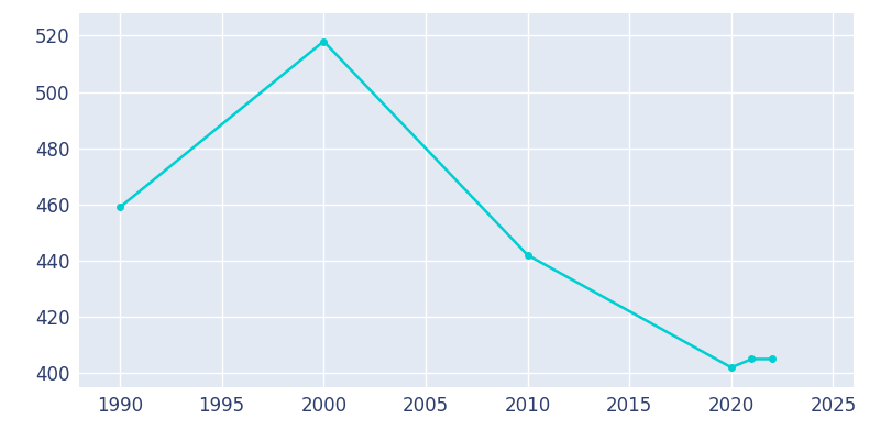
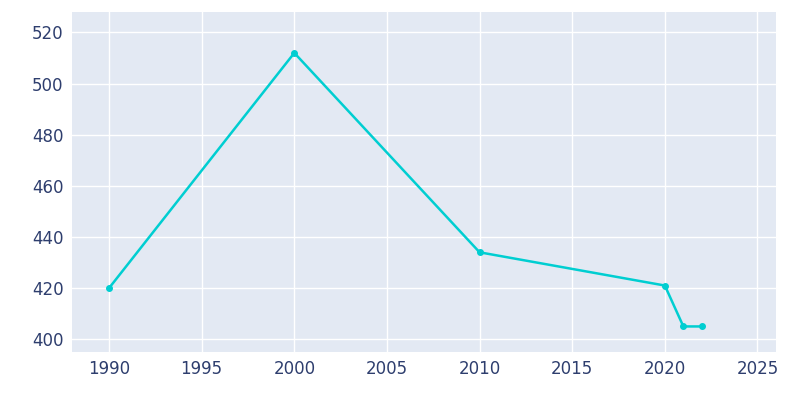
1990: 459 -> 420
2000: 518 -> 512
2010: 442 -> 434
2020: 402 -> 421
